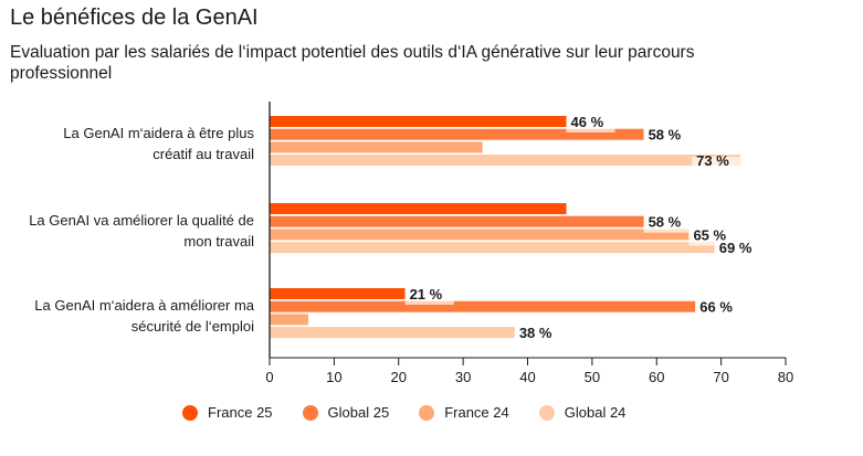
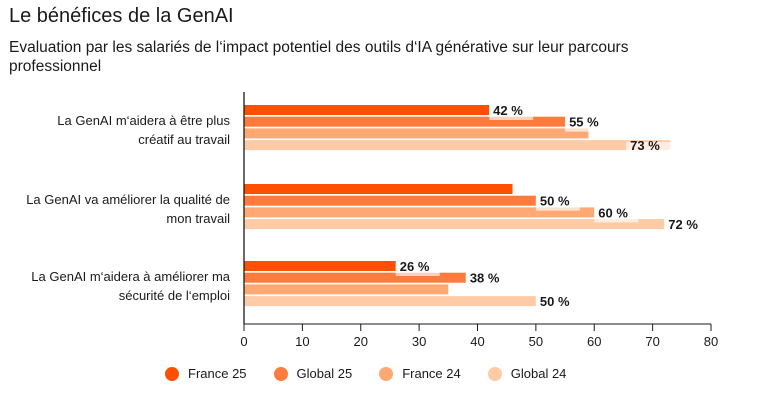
France 25/La GenAI m‘aidera à être plus créatif au travail: 46 -> 42
Global 25/La GenAI m‘aidera à être plus créatif au travail: 58 -> 55
France 24/La GenAI m‘aidera à être plus créatif au travail: 33 -> 59
Global 25/La GenAI va améliorer la qualité de mon travail: 58 -> 50
France 24/La GenAI va améliorer la qualité de mon travail: 65 -> 60
Global 24/La GenAI va améliorer la qualité de mon travail: 69 -> 72
France 25/La GenAI m‘aidera à améliorer ma sécurité de l‘emploi: 21 -> 26
Global 25/La GenAI m‘aidera à améliorer ma sécurité de l‘emploi: 66 -> 38
France 24/La GenAI m‘aidera à améliorer ma sécurité de l‘emploi: 6 -> 35
Global 24/La GenAI m‘aidera à améliorer ma sécurité de l‘emploi: 38 -> 50
